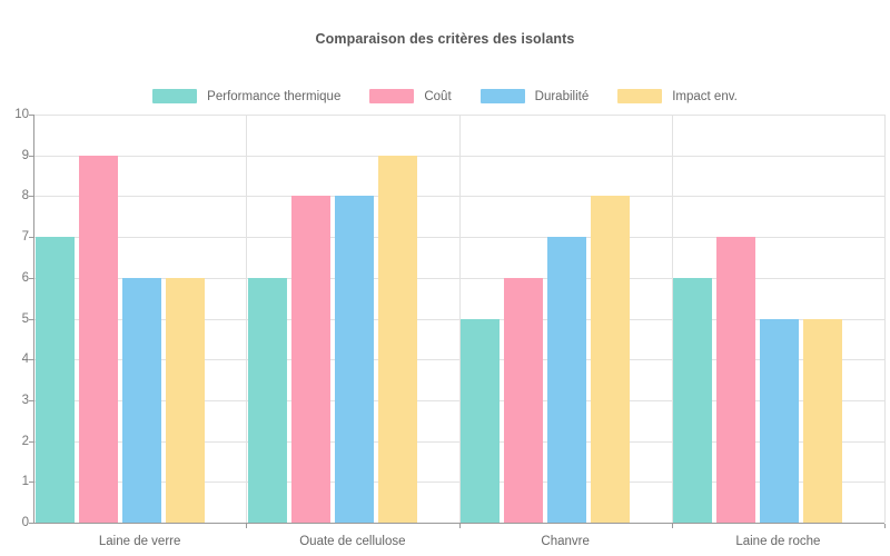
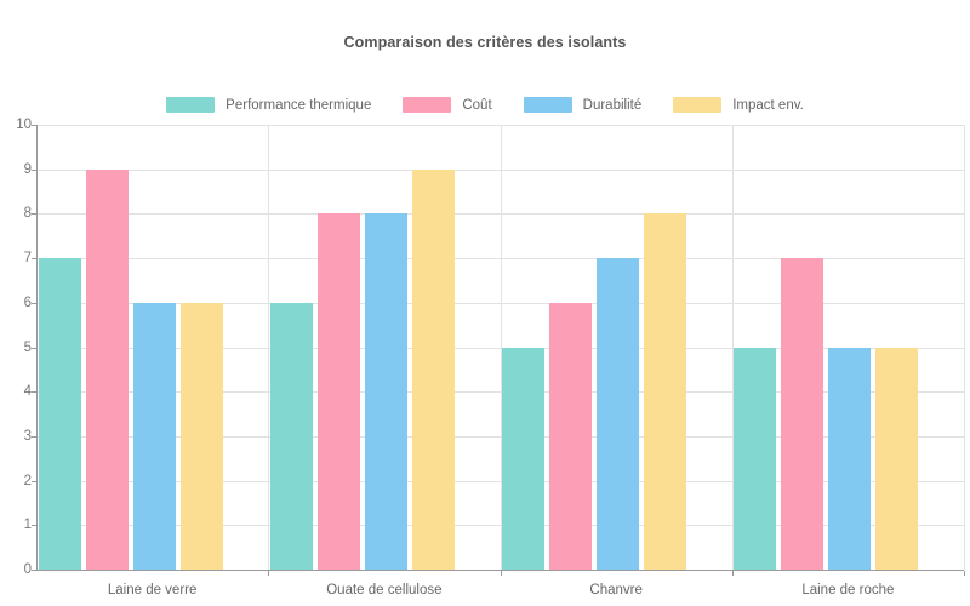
Performance thermique/Laine de roche: 6 -> 5
